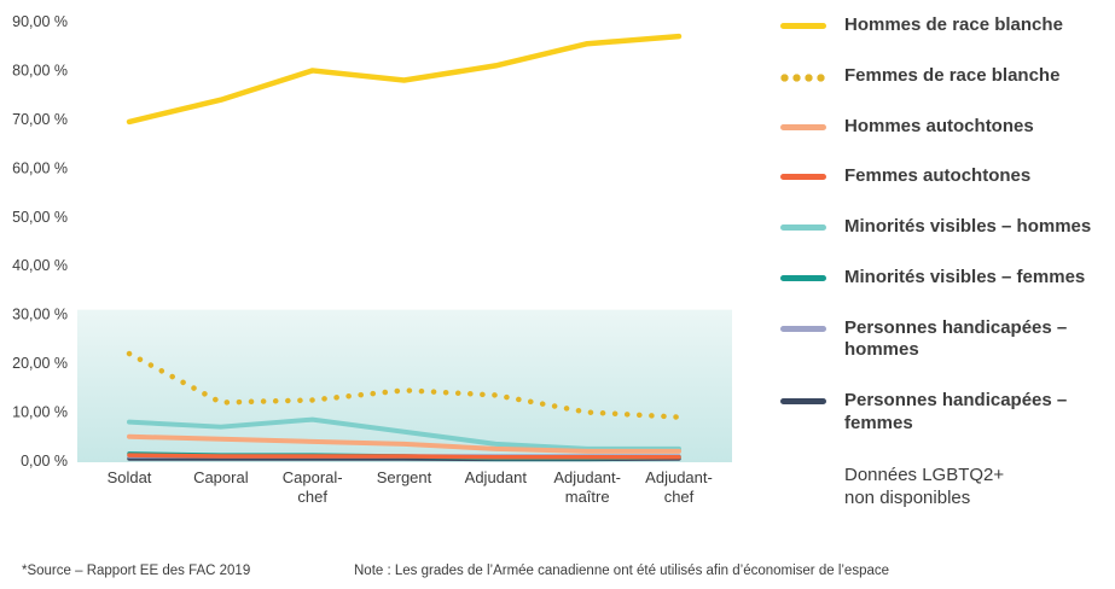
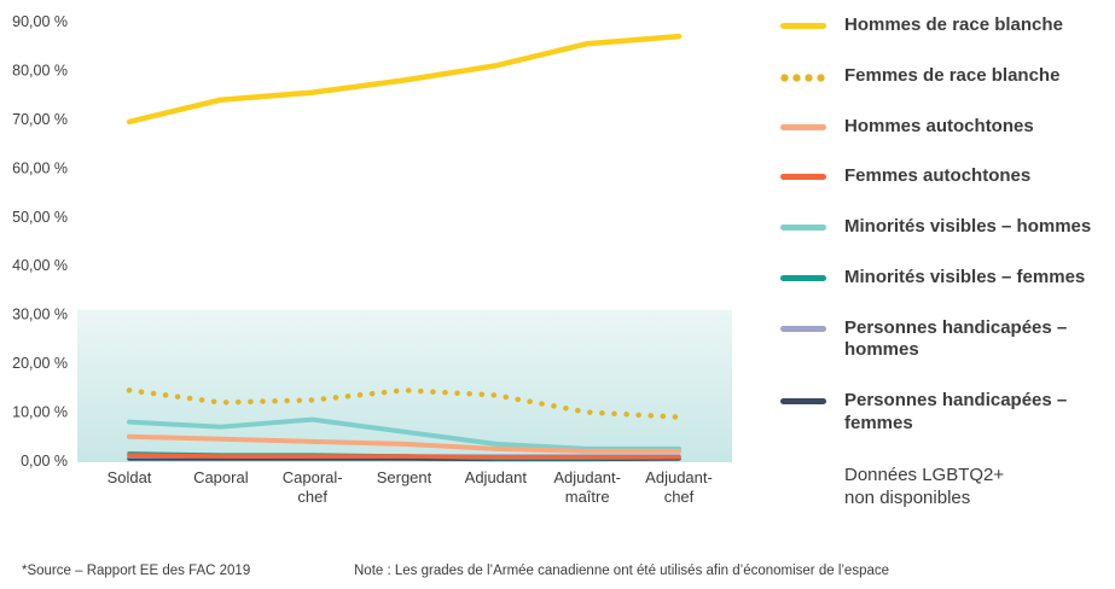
Femmes de race blanche/Soldat: 22% -> 14%
Hommes de race blanche/Caporal-chef: 80% -> 76%
